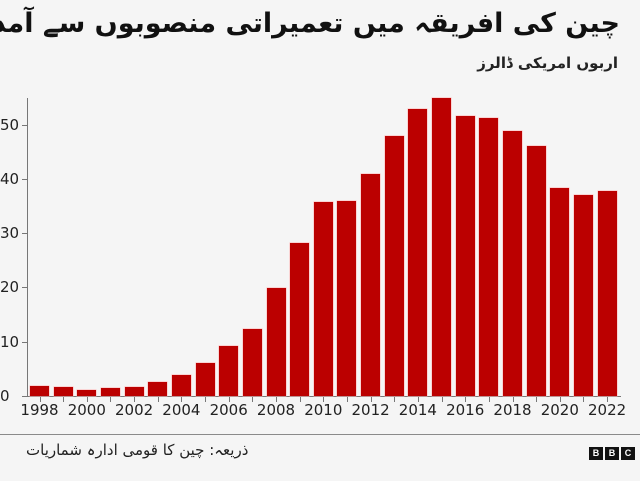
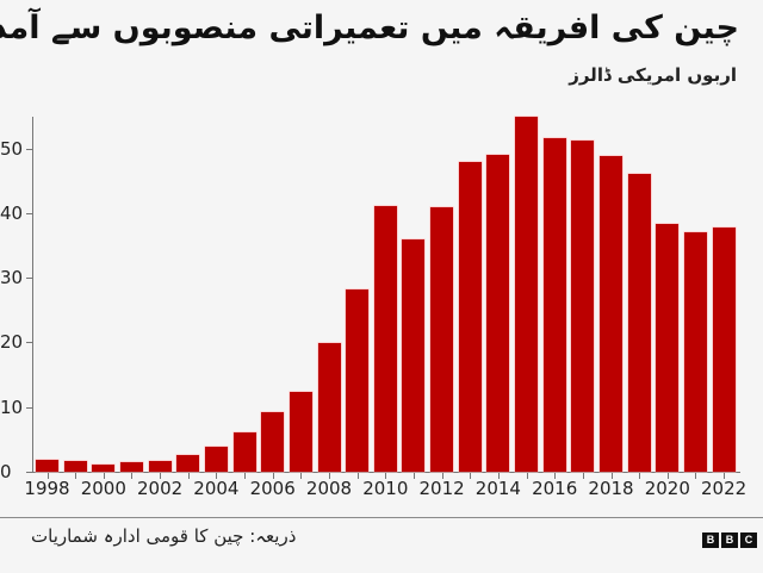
2010: 36 -> 41
2014: 53 -> 49
